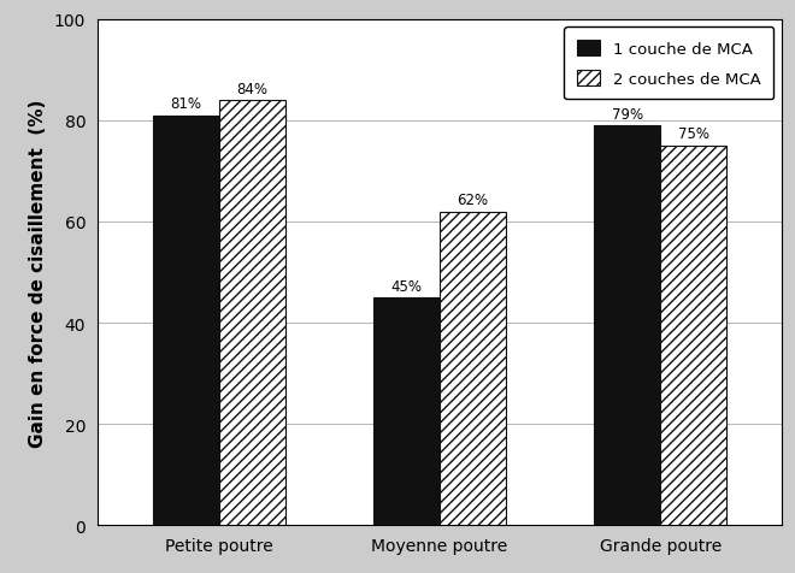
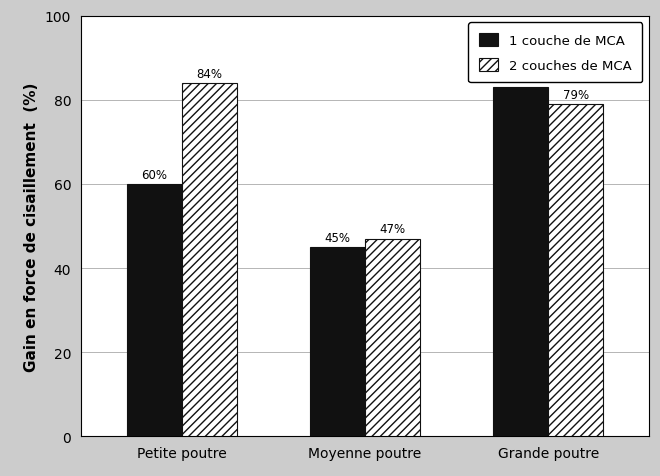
1 couche de MCA/Petite poutre: 81% -> 60%
2 couches de MCA/Moyenne poutre: 62% -> 47%
1 couche de MCA/Grande poutre: 79% -> 83%
2 couches de MCA/Grande poutre: 75% -> 79%
